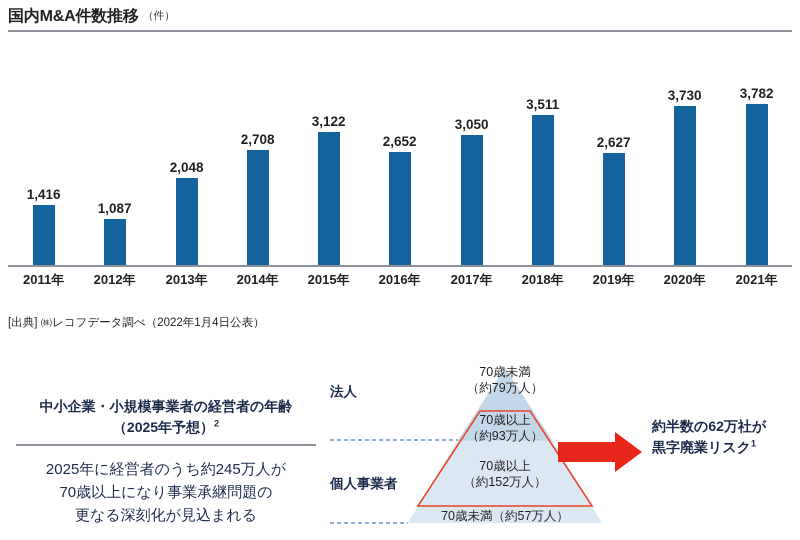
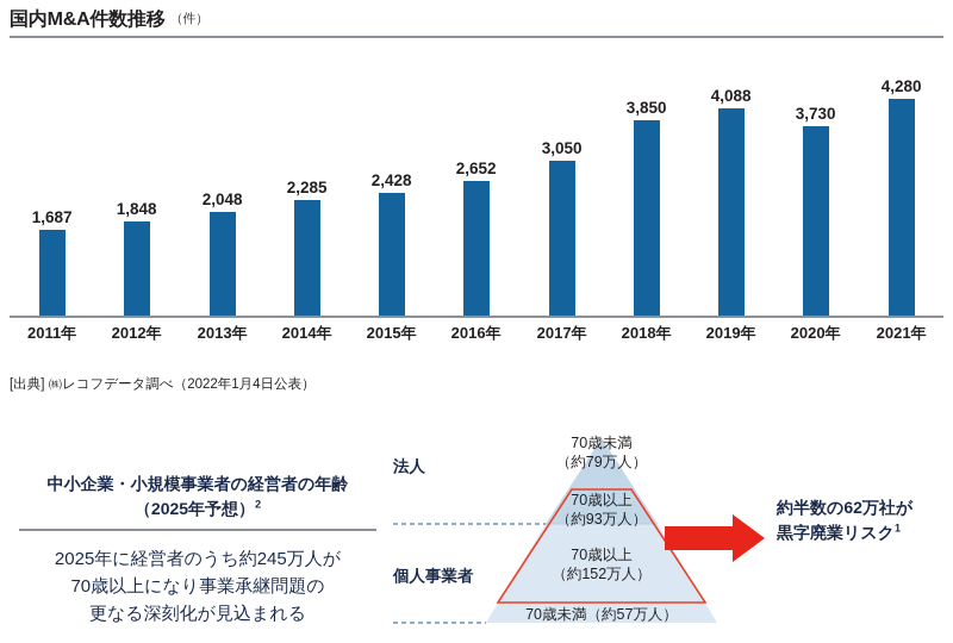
2011年: 1,416 -> 1,687
2012年: 1,087 -> 1,848
2014年: 2,708 -> 2,285
2015年: 3,122 -> 2,428
2018年: 3,511 -> 3,850
2019年: 2,627 -> 4,088
2021年: 3,782 -> 4,280
